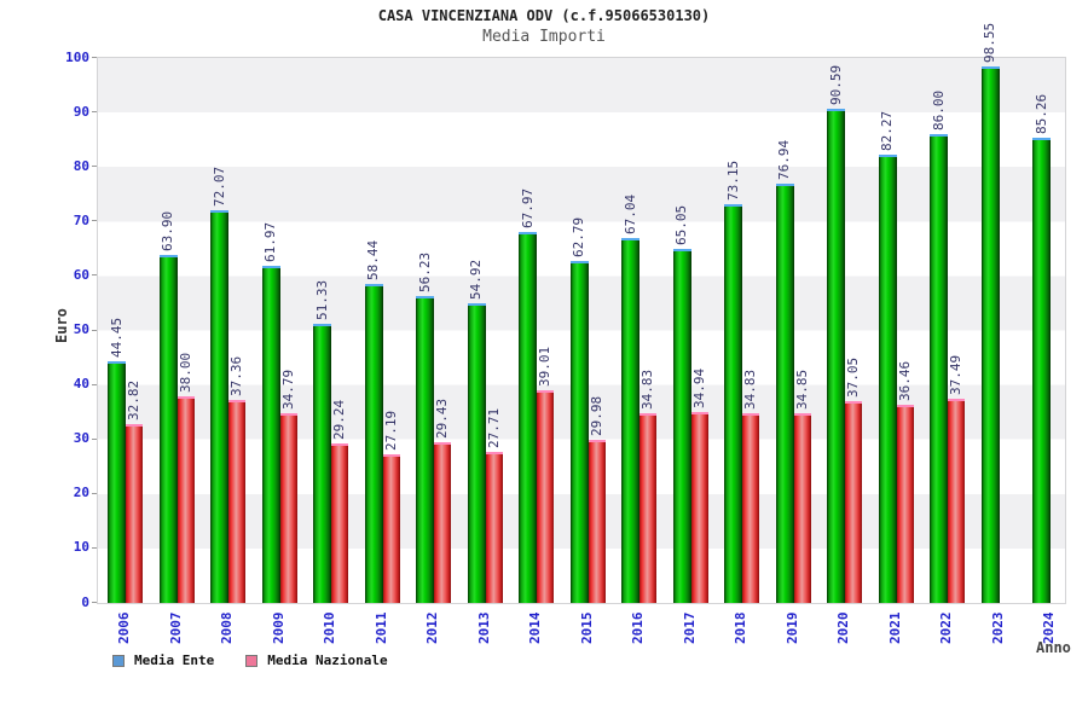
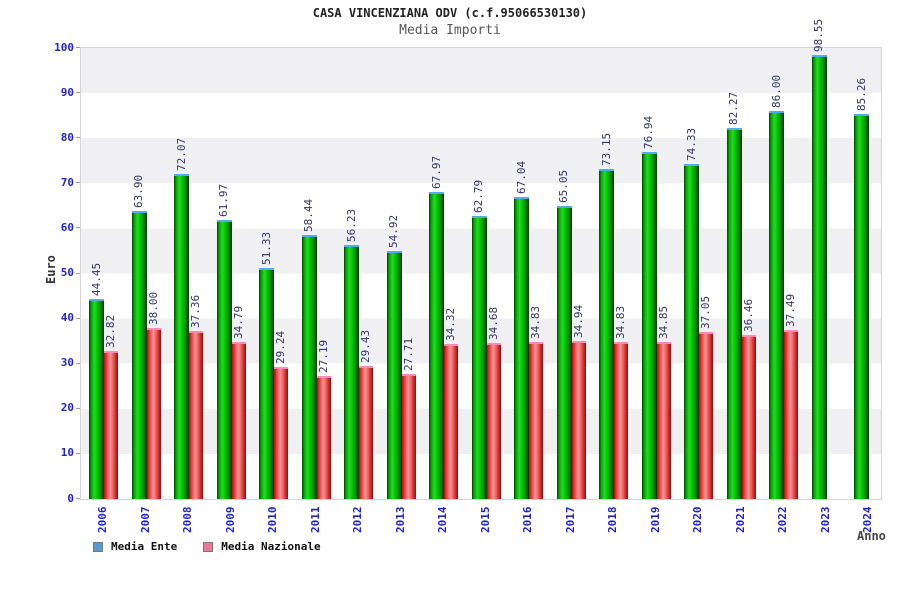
Media Nazionale/2014: 39.01 -> 34.32
Media Nazionale/2015: 29.98 -> 34.68
Media Ente/2020: 90.59 -> 74.33
